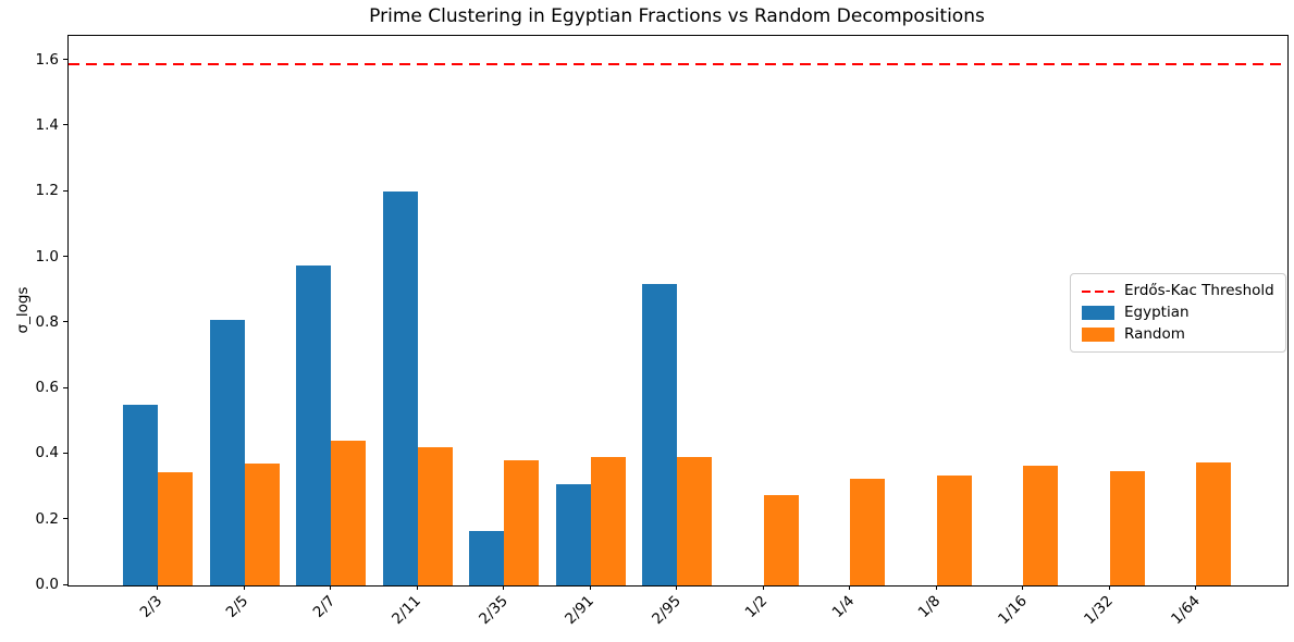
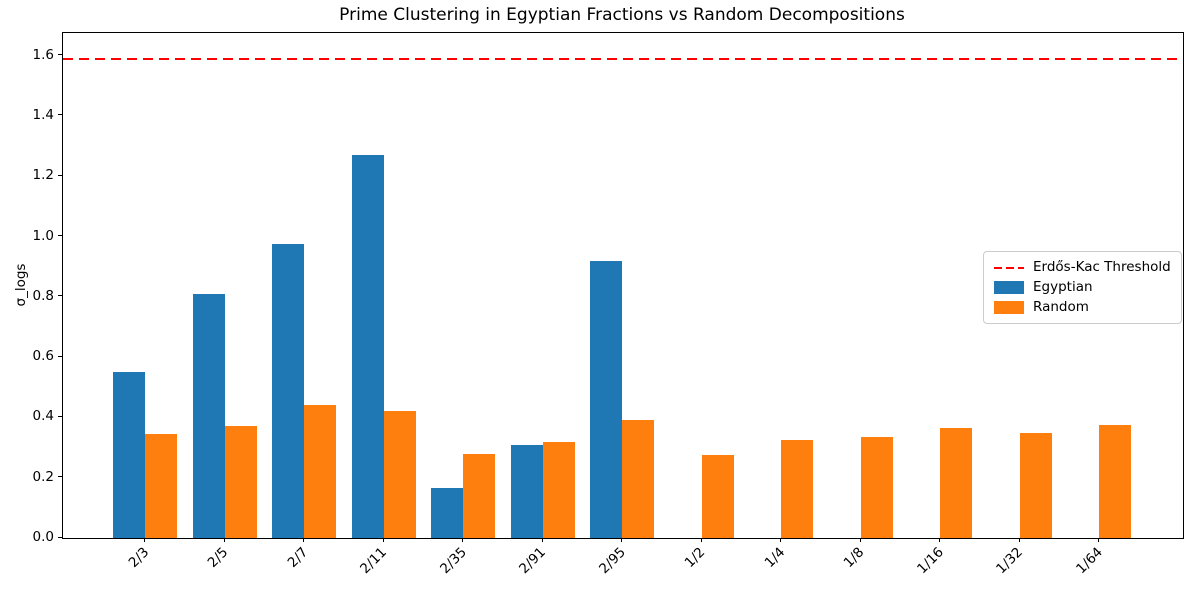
Egyptian/2/11: 1.20 -> 1.27
Random/2/35: 0.38 -> 0.28
Random/2/91: 0.39 -> 0.32
